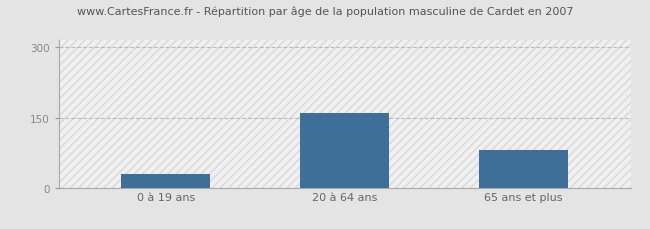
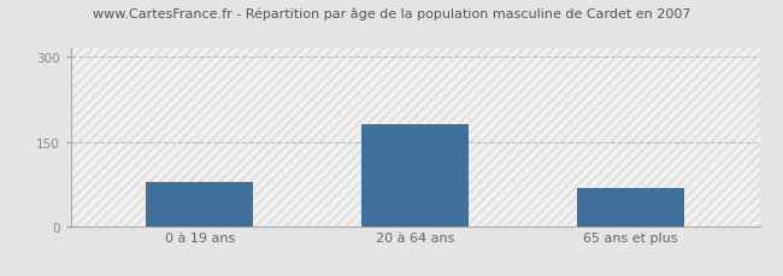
0 à 19 ans: 30 -> 78
20 à 64 ans: 160 -> 181
65 ans et plus: 80 -> 68
